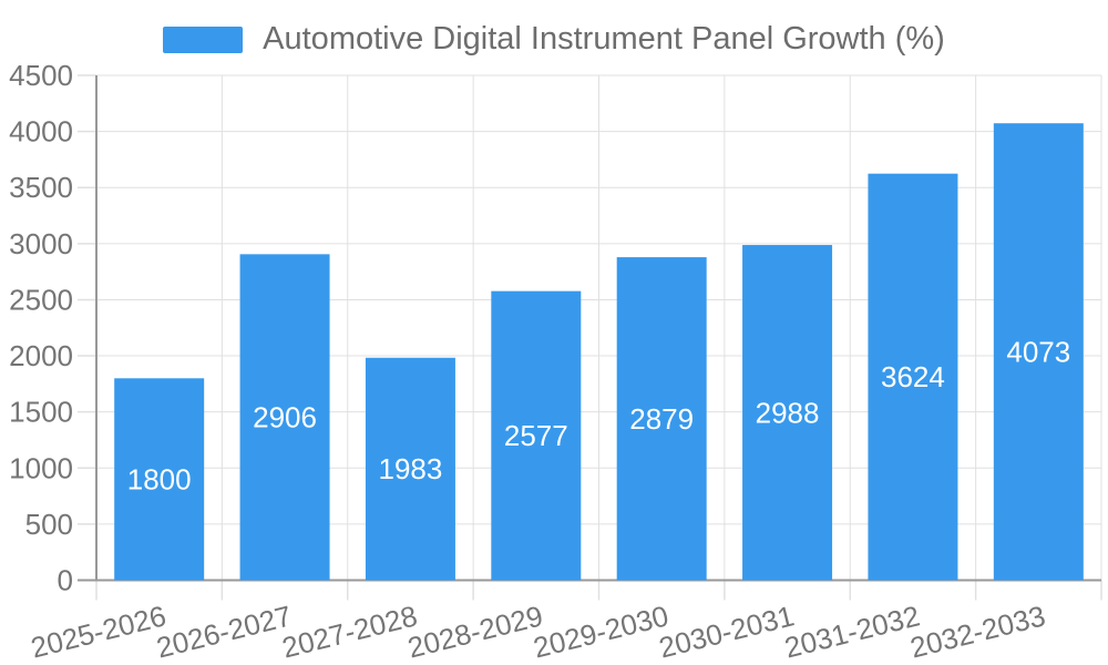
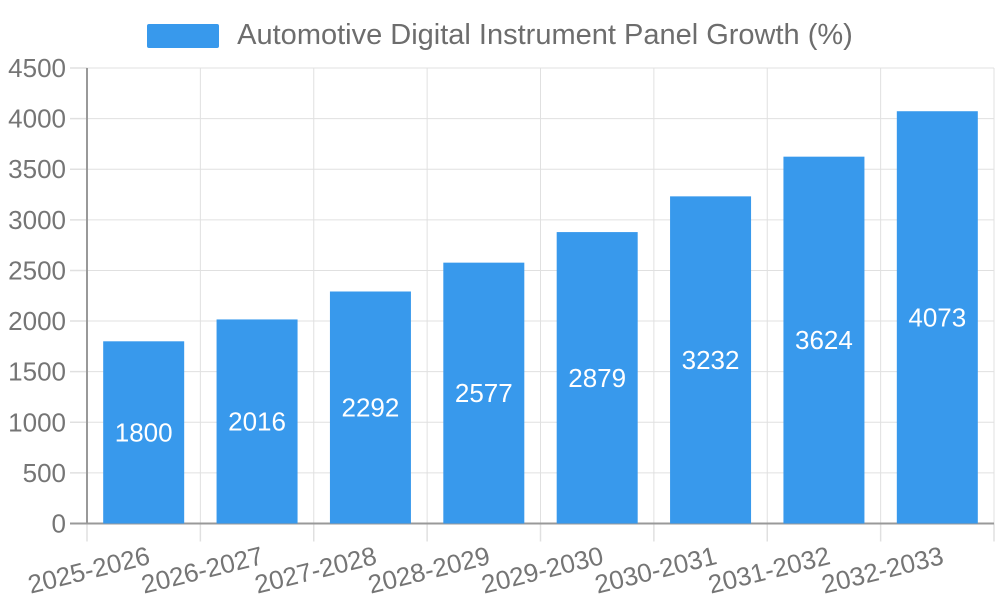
2026-2027: 2906 -> 2016
2027-2028: 1983 -> 2292
2030-2031: 2988 -> 3232
